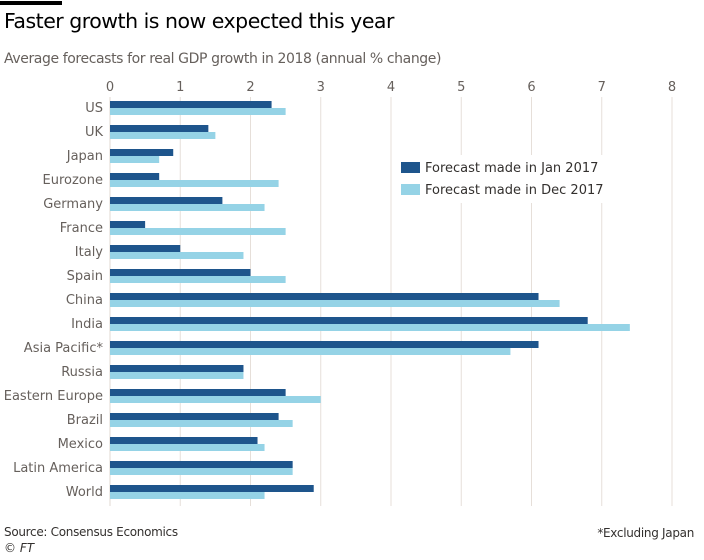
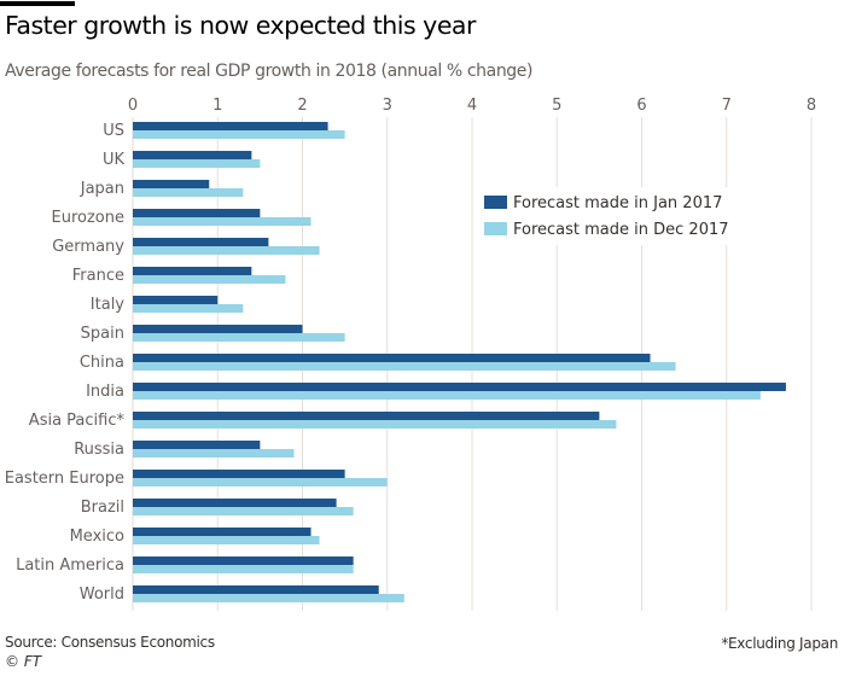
Forecast made in Dec 2017/Japan: 0.7 -> 1.3
Forecast made in Jan 2017/Eurozone: 0.7 -> 1.5
Forecast made in Dec 2017/Eurozone: 2.4 -> 2.1
Forecast made in Jan 2017/France: 0.5 -> 1.4
Forecast made in Dec 2017/France: 2.5 -> 1.8
Forecast made in Dec 2017/Italy: 1.9 -> 1.3
Forecast made in Jan 2017/India: 6.8 -> 7.7
Forecast made in Jan 2017/Asia Pacific*: 6.1 -> 5.5
Forecast made in Jan 2017/Russia: 1.9 -> 1.5
Forecast made in Dec 2017/World: 2.2 -> 3.2
